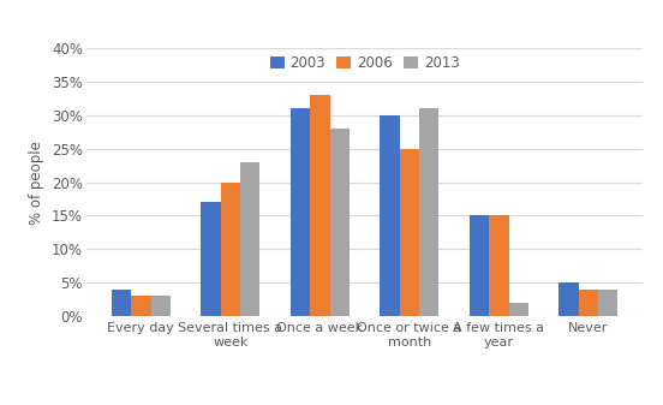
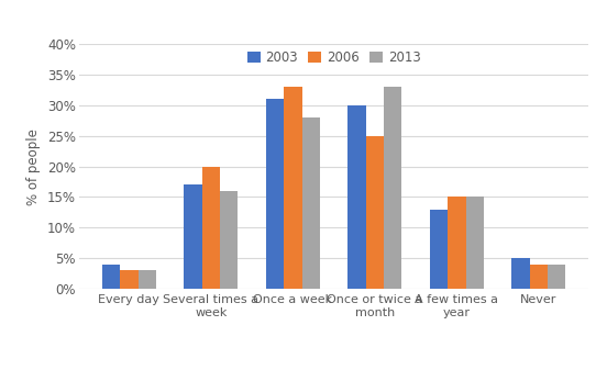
2013/Several times a week: 23% -> 16%
2013/Once or twice a month: 31% -> 33%
2003/A few times a year: 15% -> 13%
2013/A few times a year: 2% -> 15%
